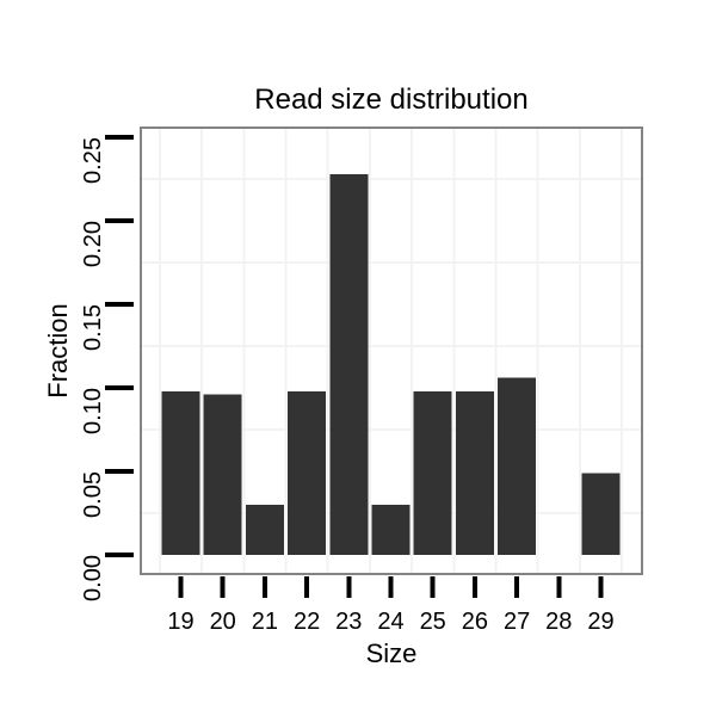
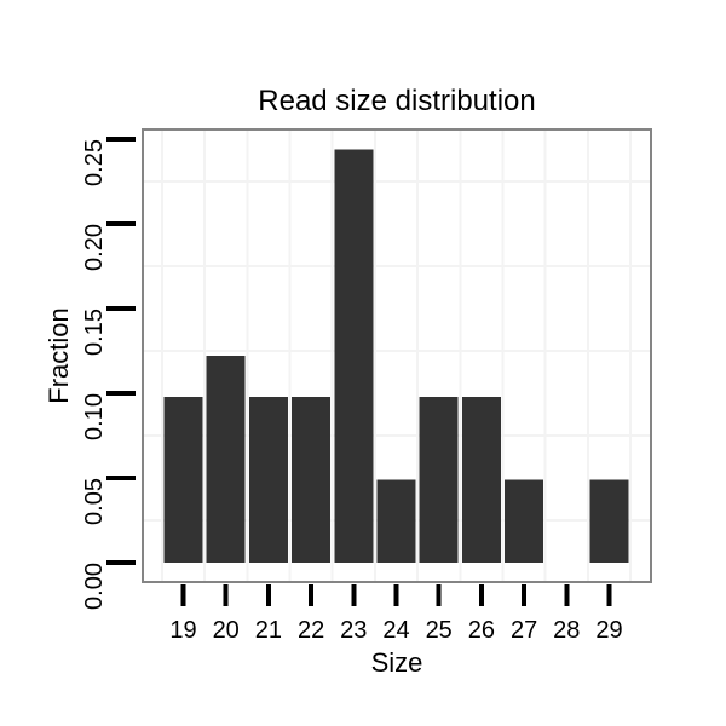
20: 0.096 -> 0.122
21: 0.030 -> 0.098
23: 0.228 -> 0.244
24: 0.030 -> 0.049
27: 0.106 -> 0.049
